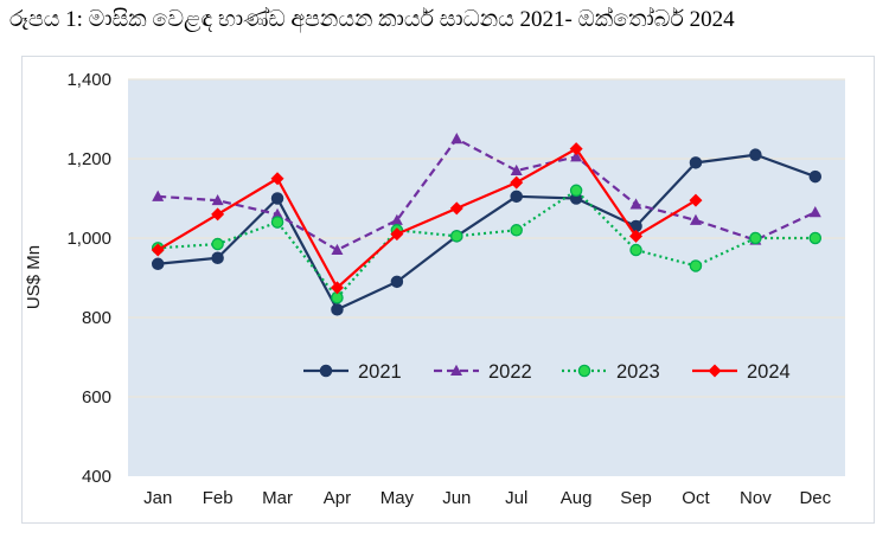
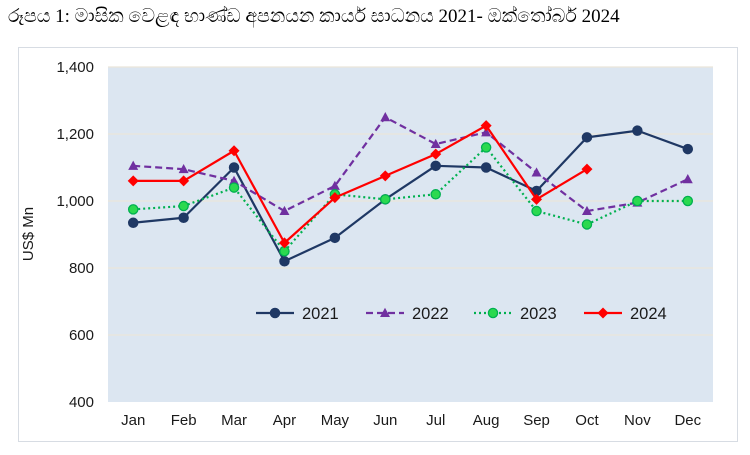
2024/Jan: 970 -> 1060
2023/Aug: 1120 -> 1160
2022/Oct: 1040 -> 970
